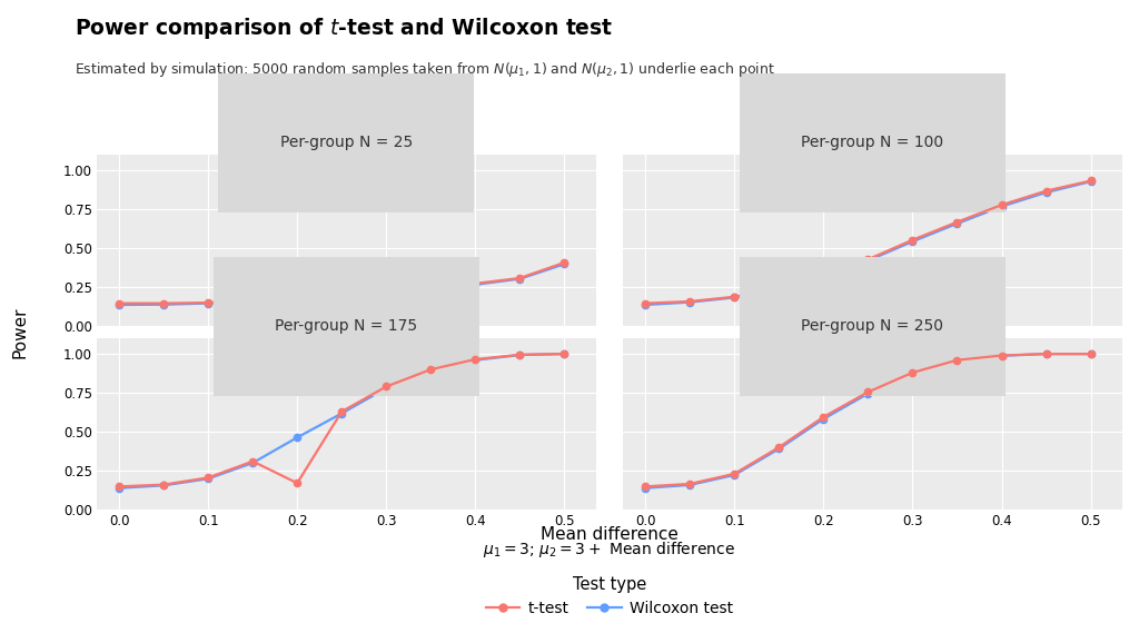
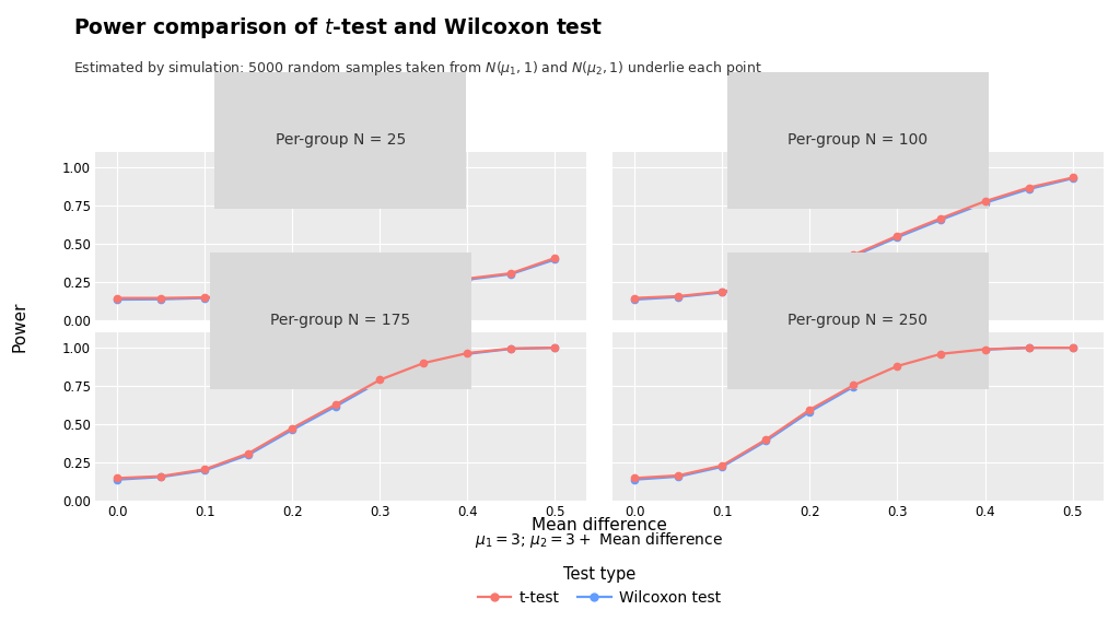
Per-group N = 175/t-test/0.2: 0.17 -> 0.47
